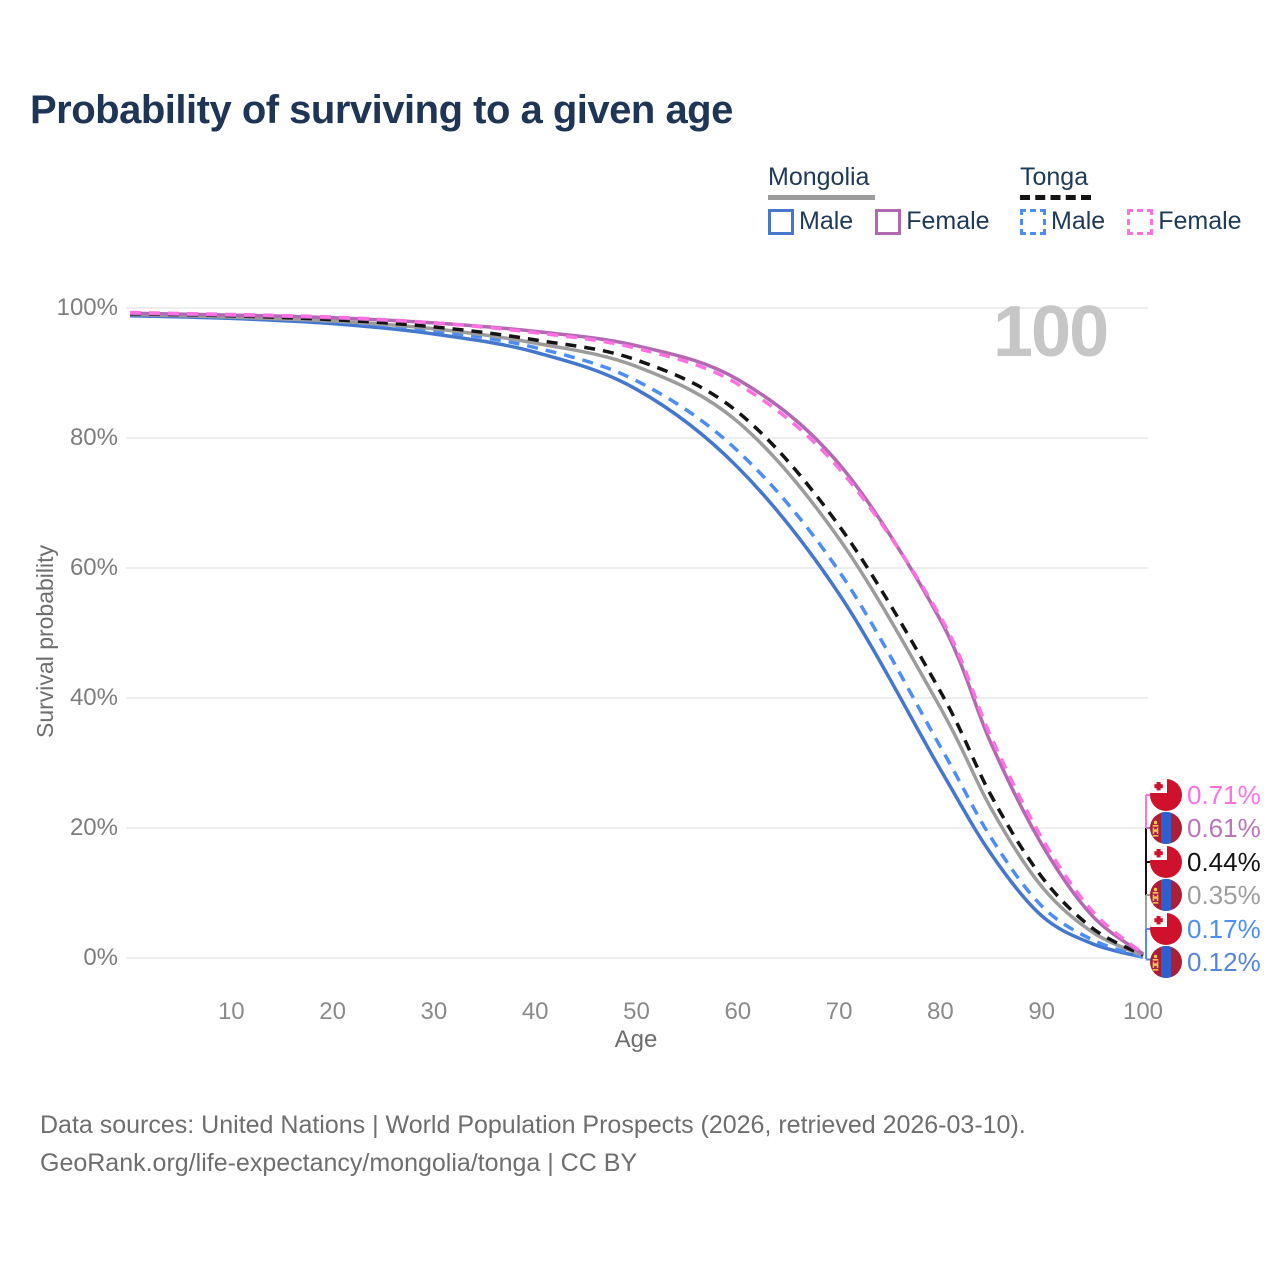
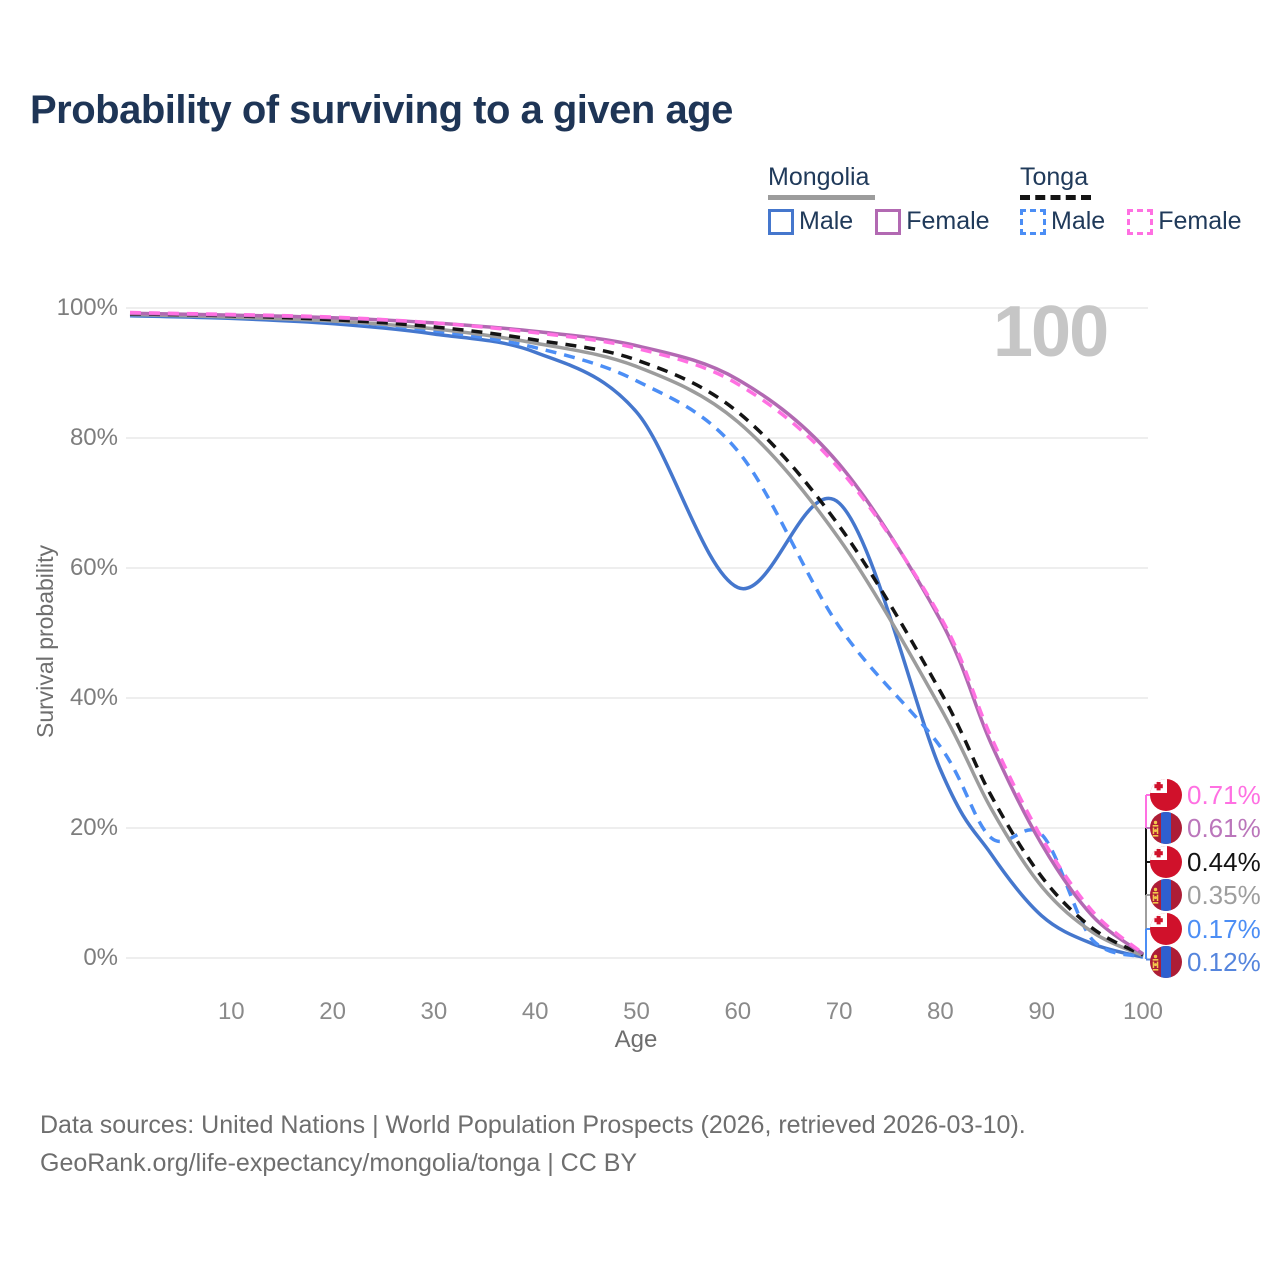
Mongolia Male/50: 88% -> 84%
Mongolia Male/60: 76% -> 57%
Mongolia Male/70: 56% -> 70%
Tonga Male/70: 60% -> 51%
Tonga Male/90: 8% -> 19%
